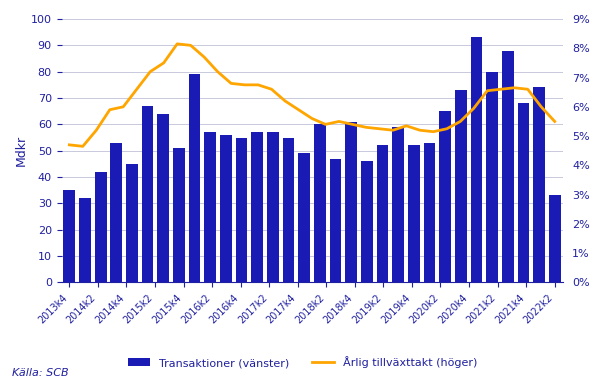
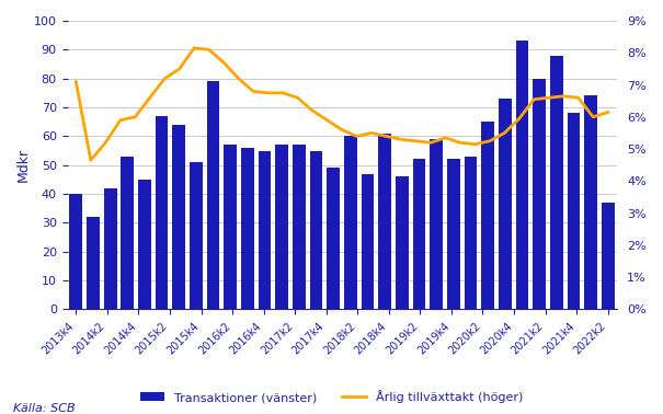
Transaktioner (vänster)/2013k4: 35 -> 40
Årlig tillväxttakt (höger)/2013k4: 4.70% -> 7.10%
Transaktioner (vänster)/2022k2: 33 -> 37
Årlig tillväxttakt (höger)/2022k2: 5.50% -> 6.15%
